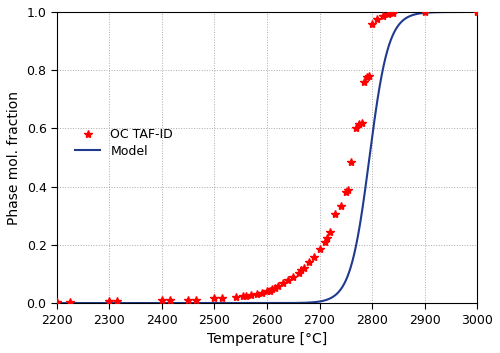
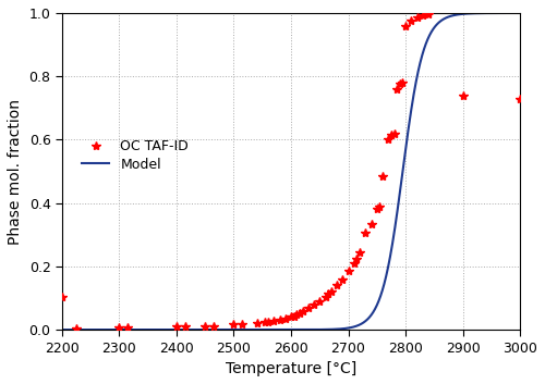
OC TAF-ID/2200: 0.005 -> 0.105
OC TAF-ID/2900: 1.000 -> 0.740
OC TAF-ID/3000: 1.000 -> 0.730
